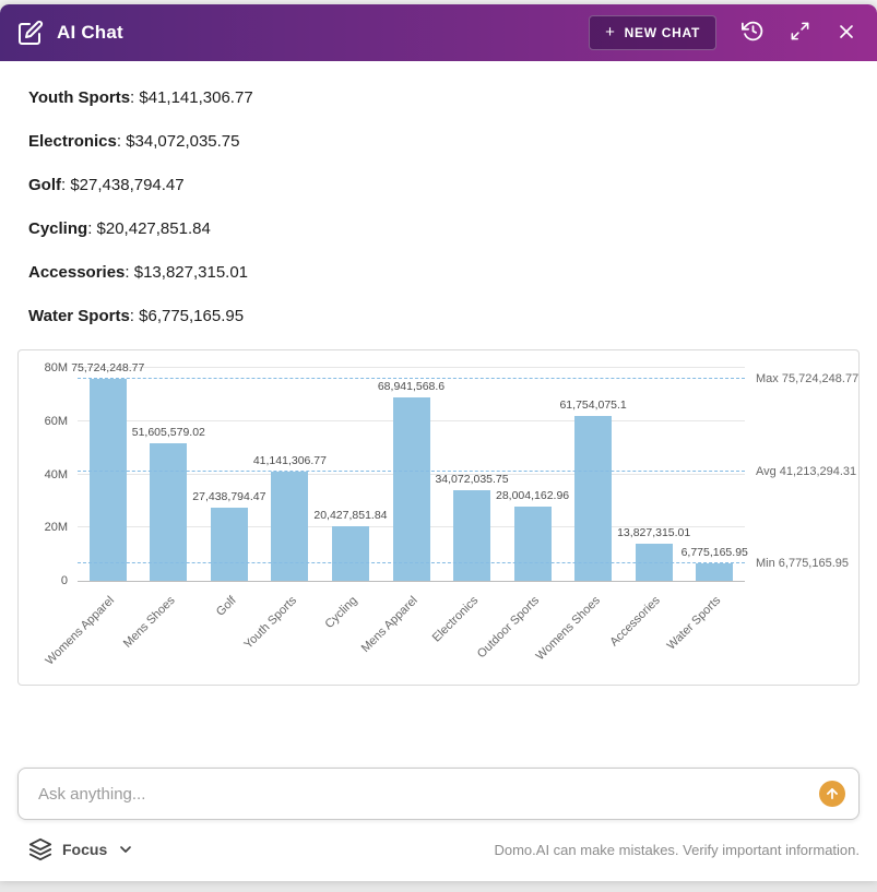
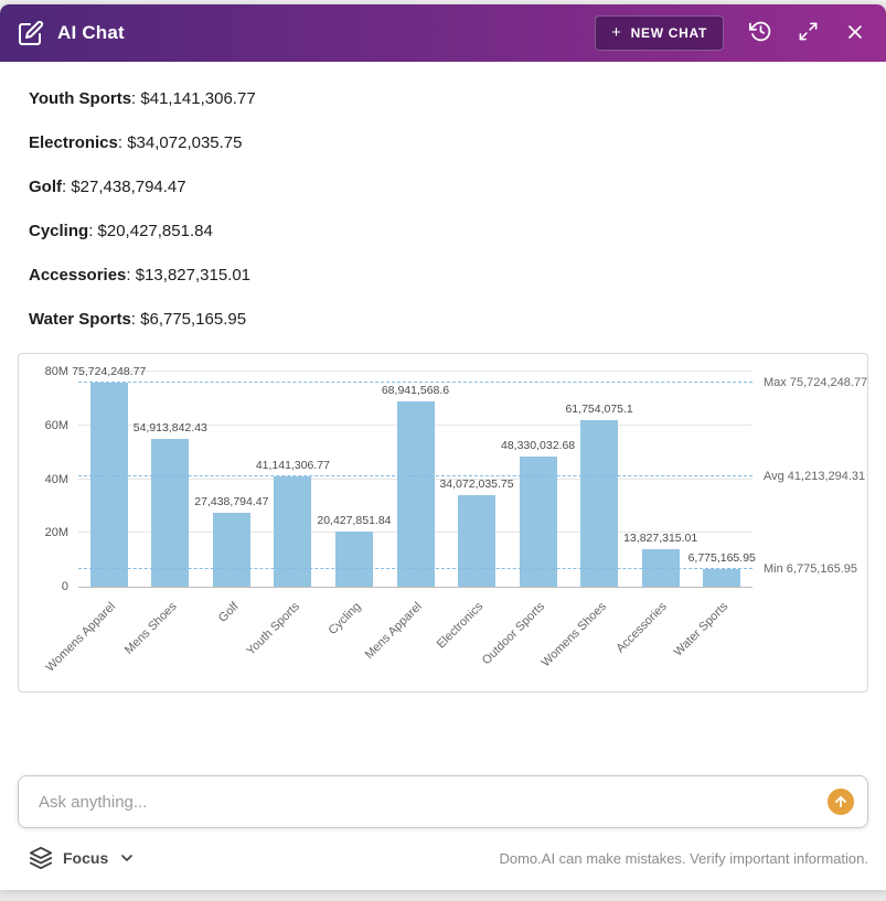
Mens Shoes: 51,605,579.02 -> 54,913,842.43
Outdoor Sports: 28,004,162.96 -> 48,330,032.68
